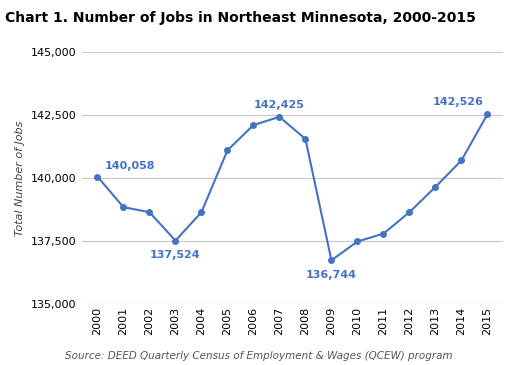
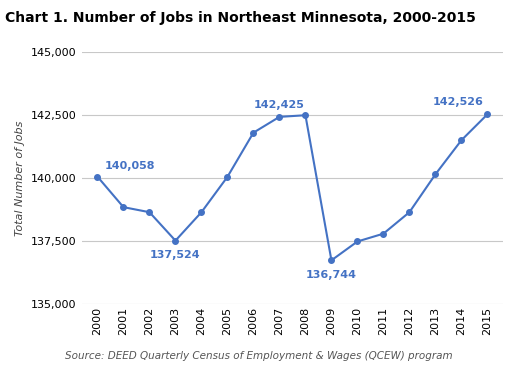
2005: 141,100 -> 140,050
2006: 142,100 -> 141,800
2008: 141,550 -> 142,490
2013: 139,650 -> 140,150
2014: 140,700 -> 141,500
